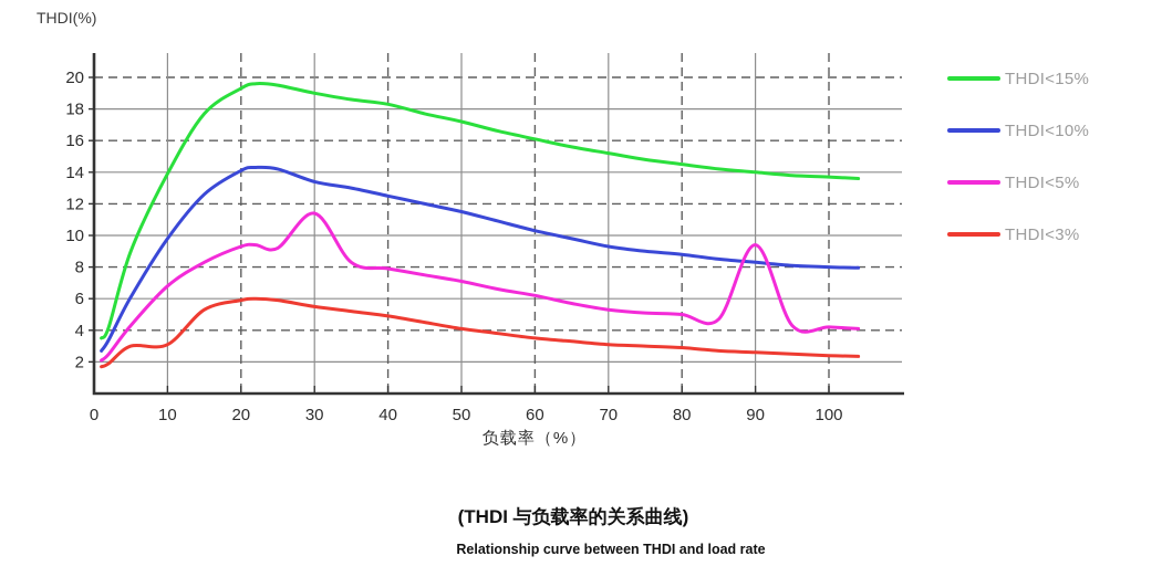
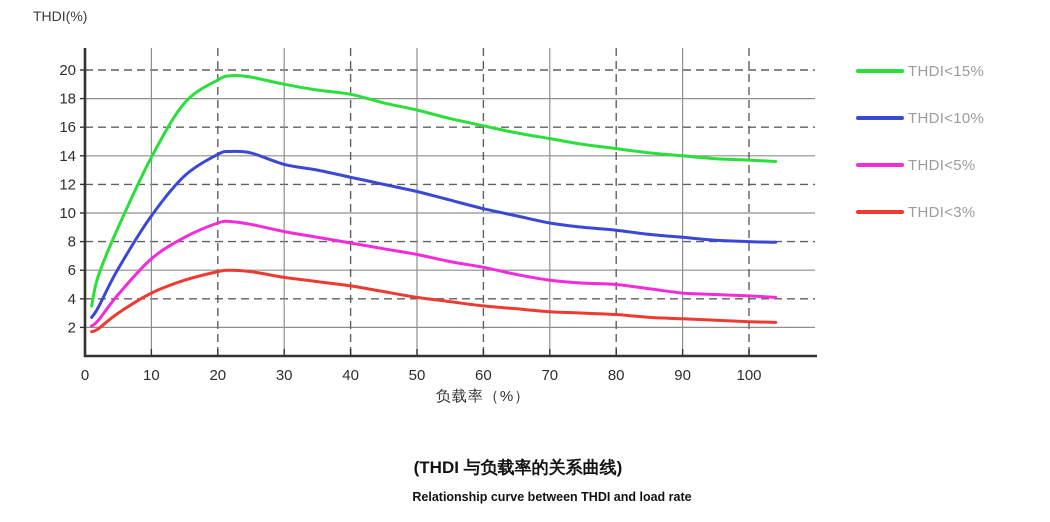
THDI<15%/2: 4.2 -> 5.6
THDI<3%/10: 3.1 -> 4.4
THDI<5%/30: 11.4 -> 8.7
THDI<5%/90: 9.4 -> 4.4
